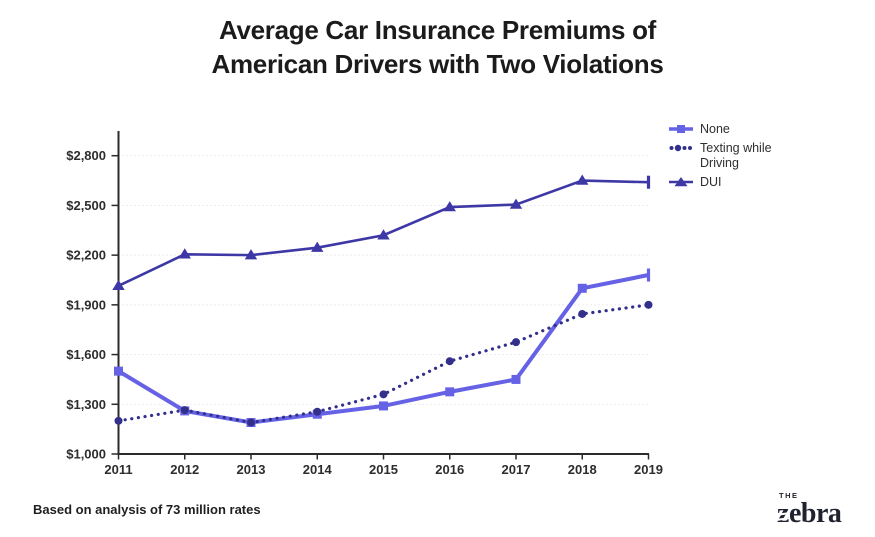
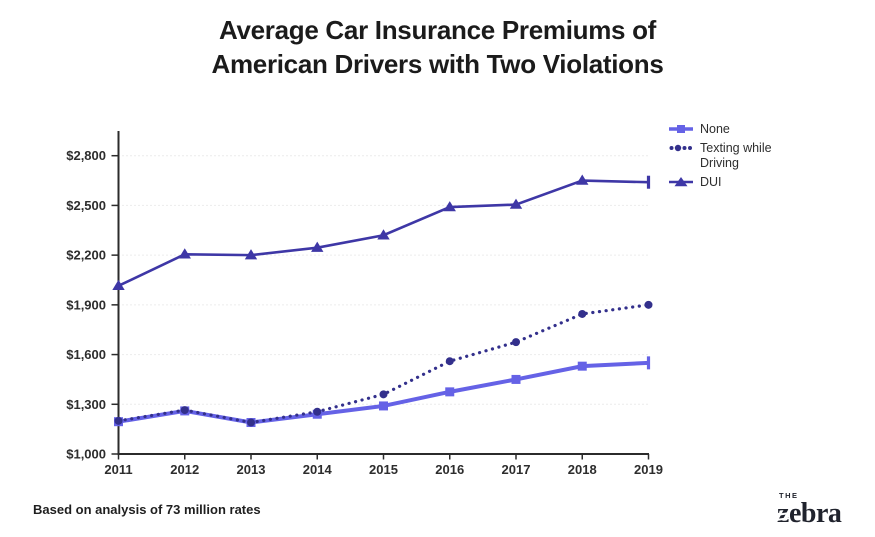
None/2011: $1500 -> $1200
None/2018: $2000 -> $1530
None/2019: $2080 -> $1550
